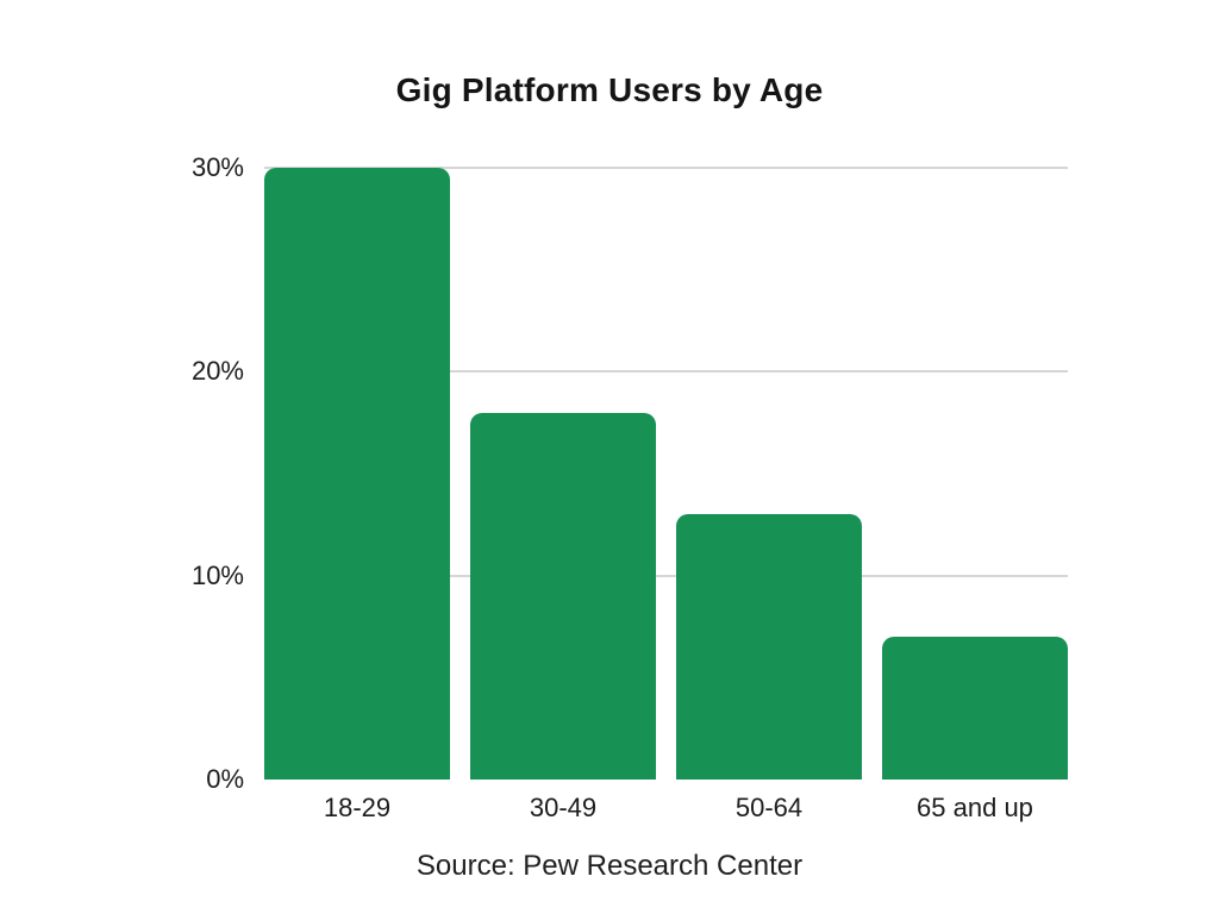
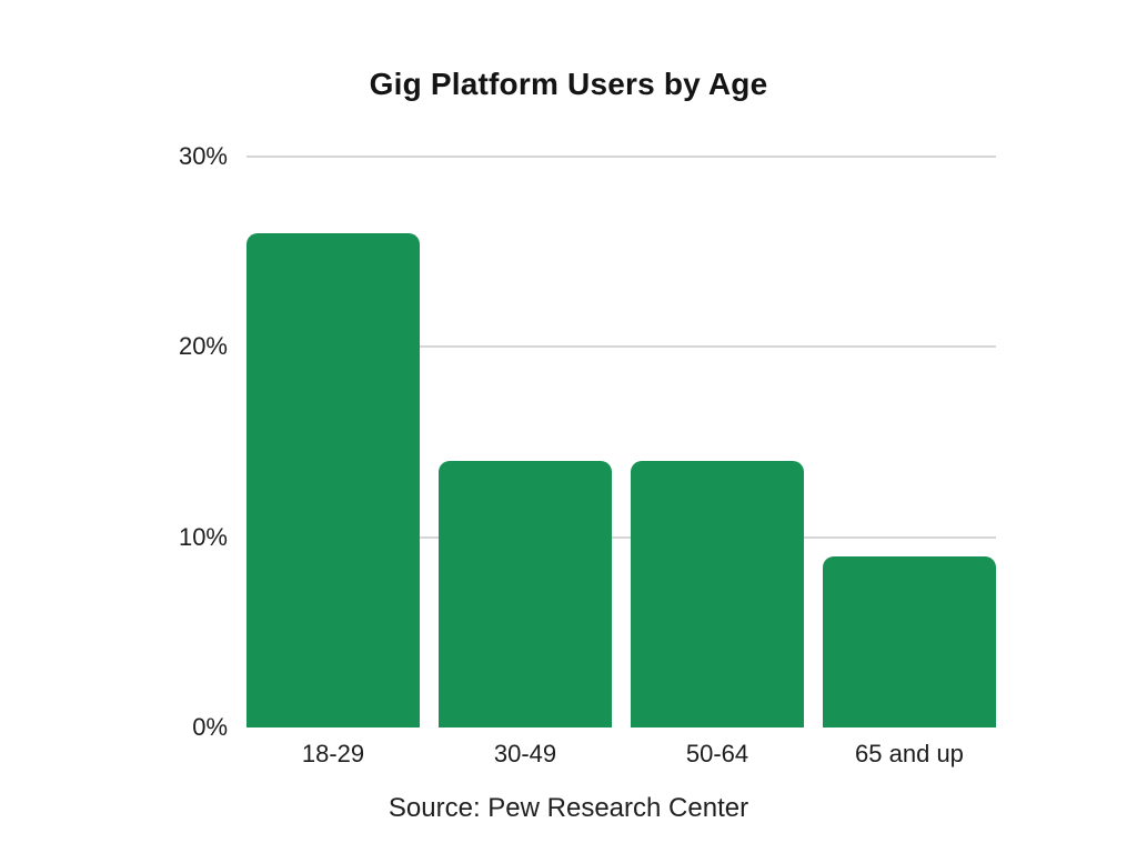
18-29: 30% -> 26%
30-49: 18% -> 14%
50-64: 13% -> 14%
65 and up: 7% -> 9%
